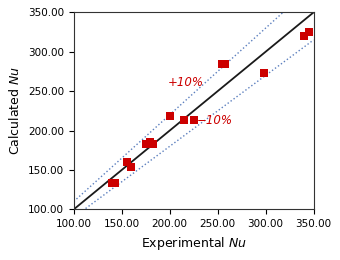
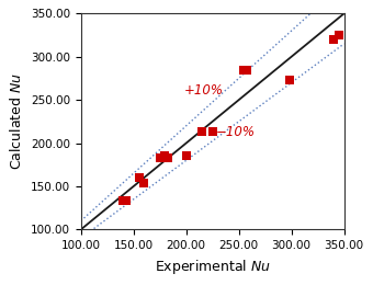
200.00: 218 -> 186
